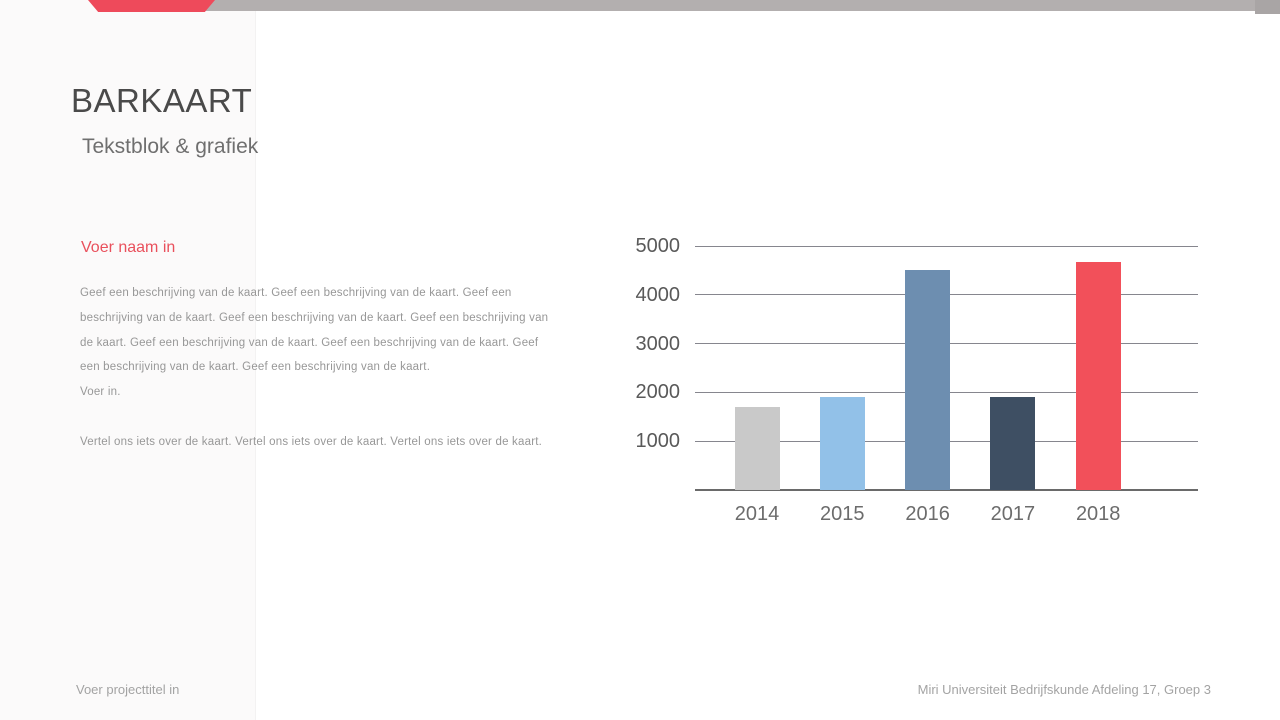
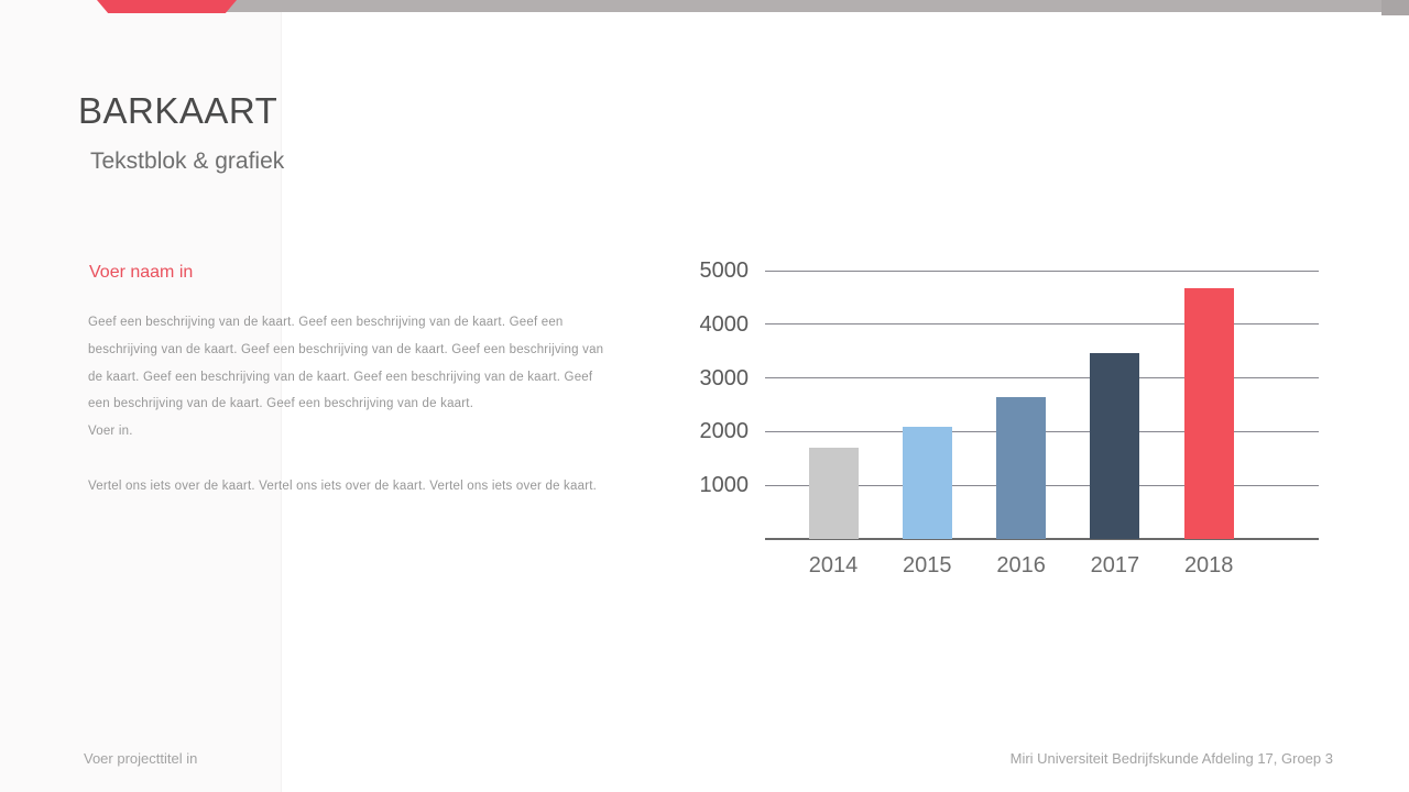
2015: 1900 -> 2100
2016: 4500 -> 2600
2017: 1900 -> 3500
